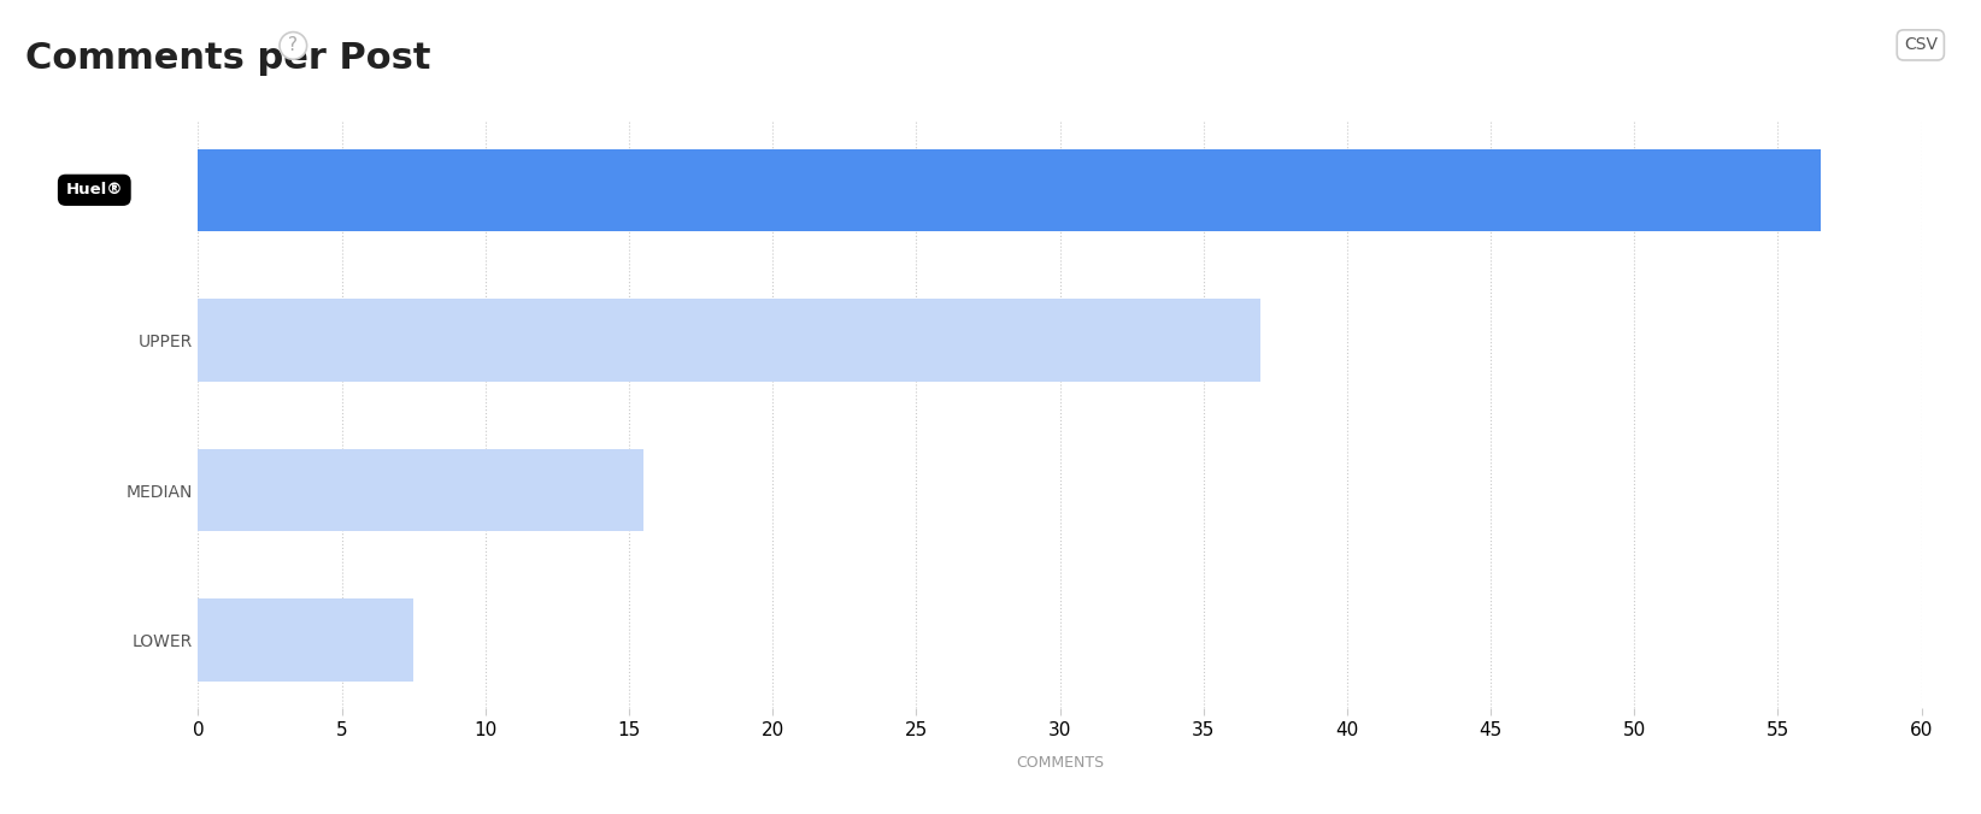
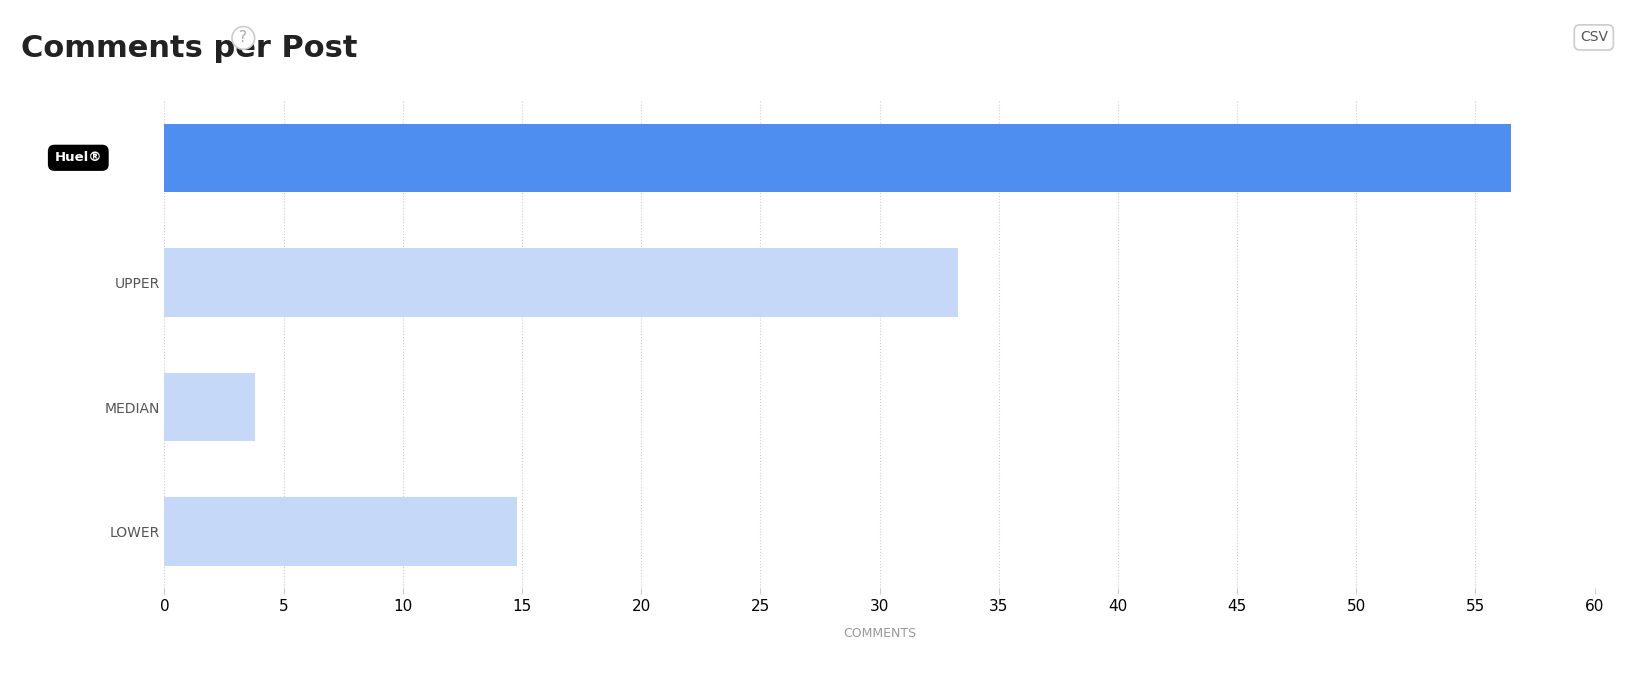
UPPER: 37.0 -> 33.3
MEDIAN: 15.5 -> 3.8
LOWER: 7.5 -> 14.8
